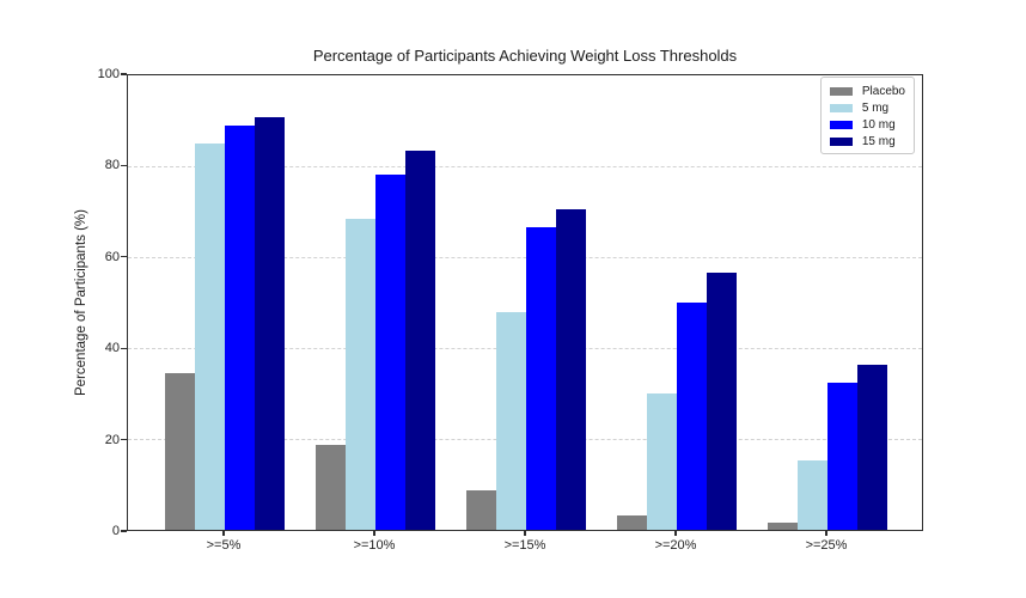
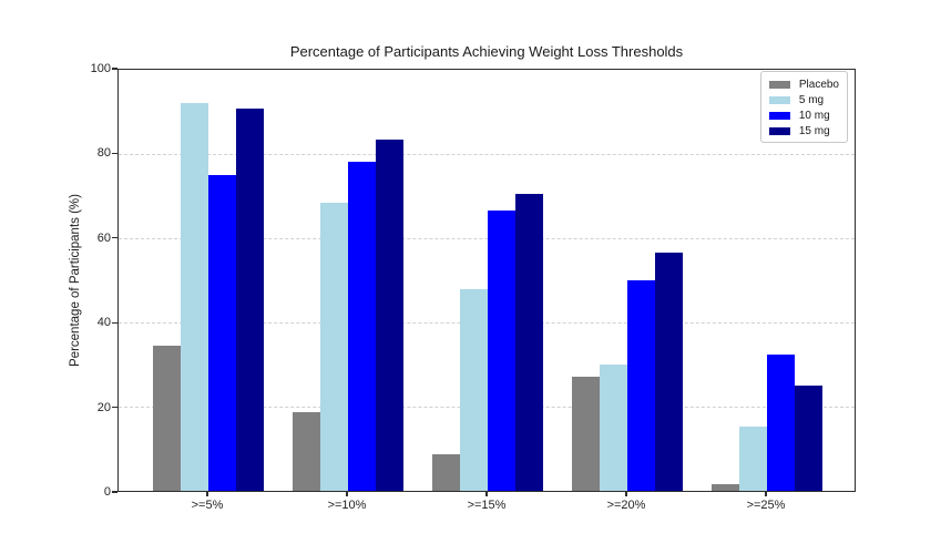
5 mg/>=5%: 85 -> 92
10 mg/>=5%: 89 -> 75
Placebo/>=20%: 3 -> 27
15 mg/>=25%: 36 -> 25
